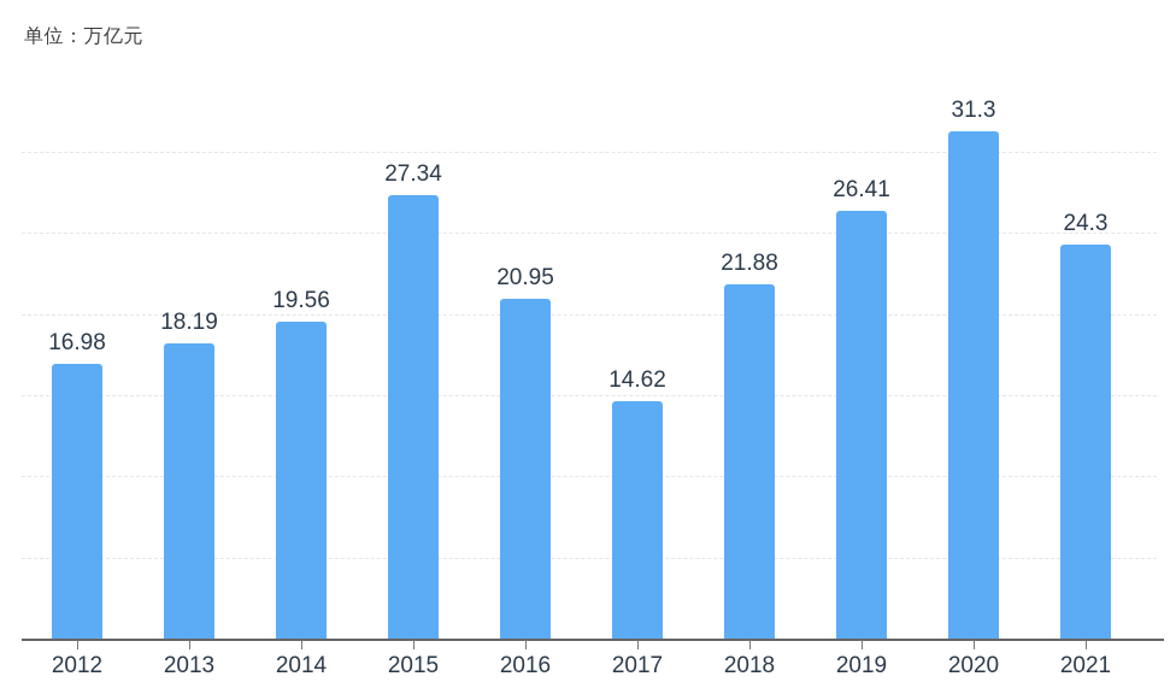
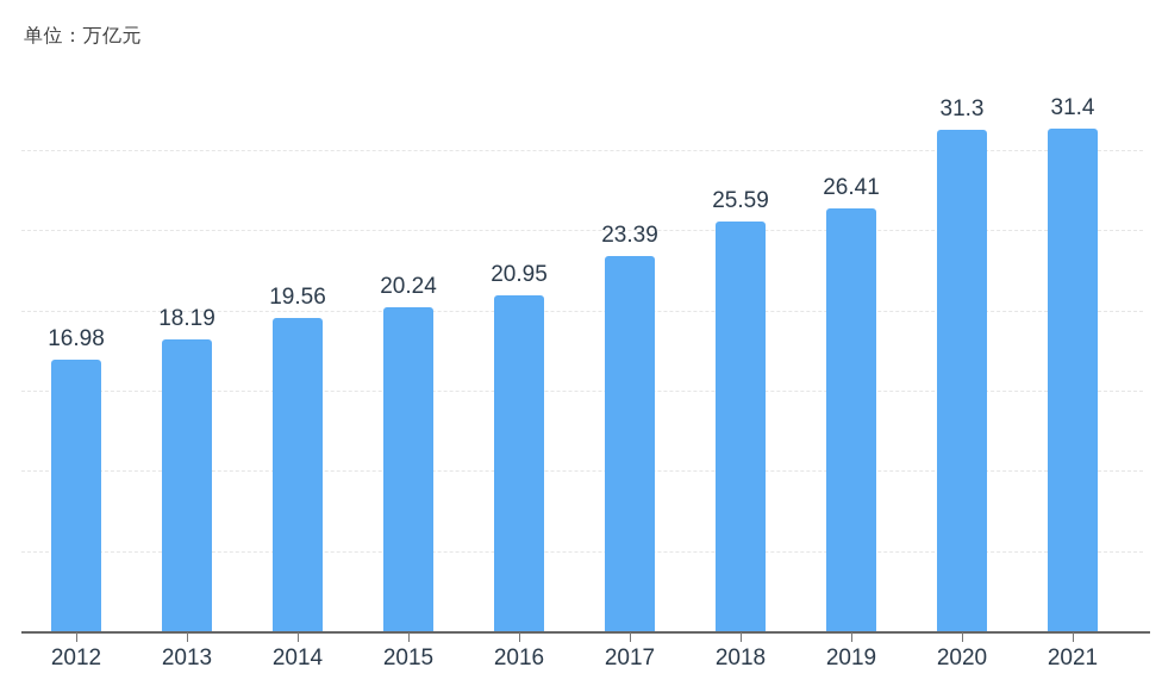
2015: 27.34 -> 20.24
2017: 14.62 -> 23.39
2018: 21.88 -> 25.59
2021: 24.3 -> 31.4
